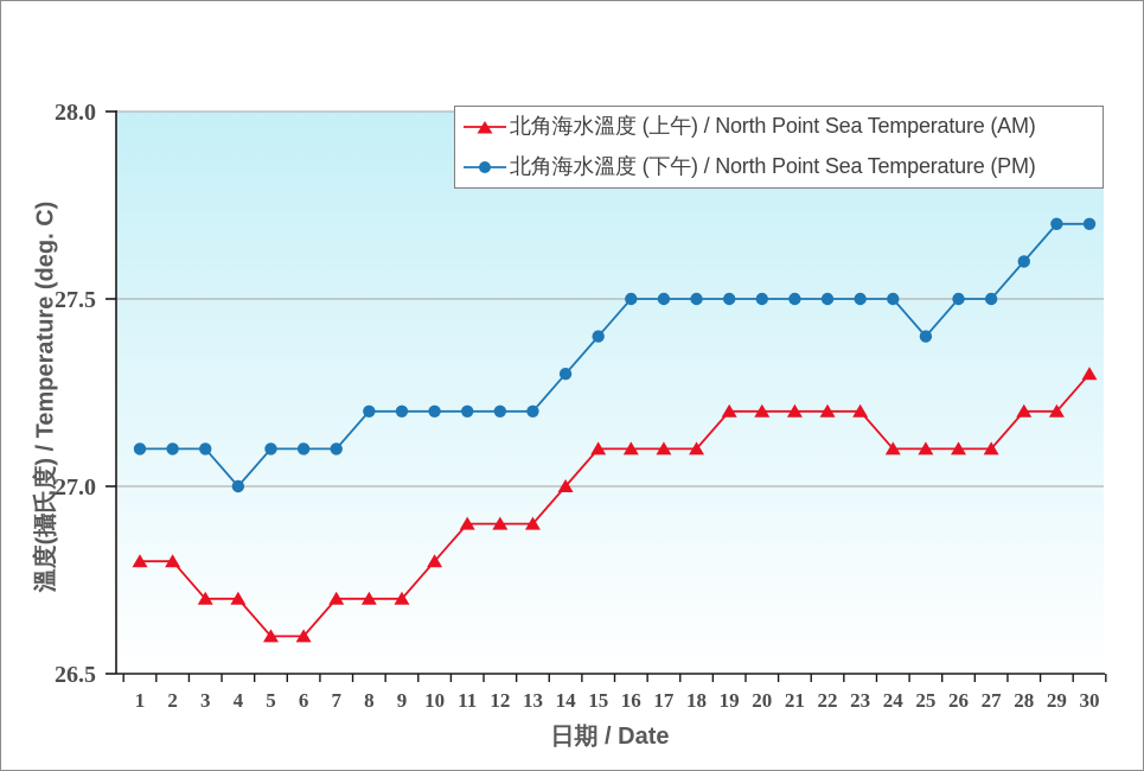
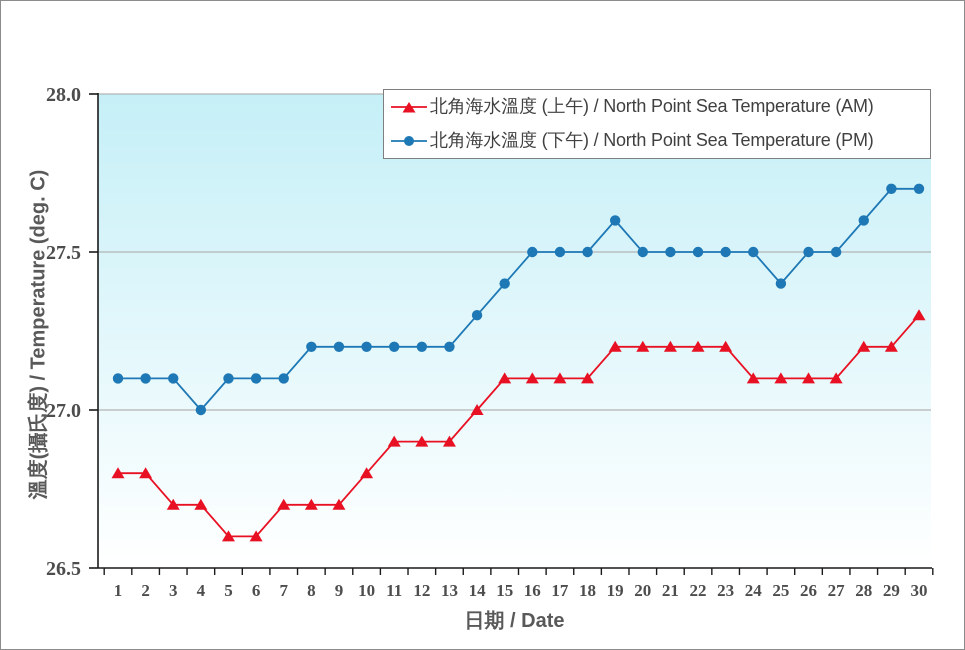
北角海水溫度 (下午) / North Point Sea Temperature (PM)/19: 27.5 -> 27.6
